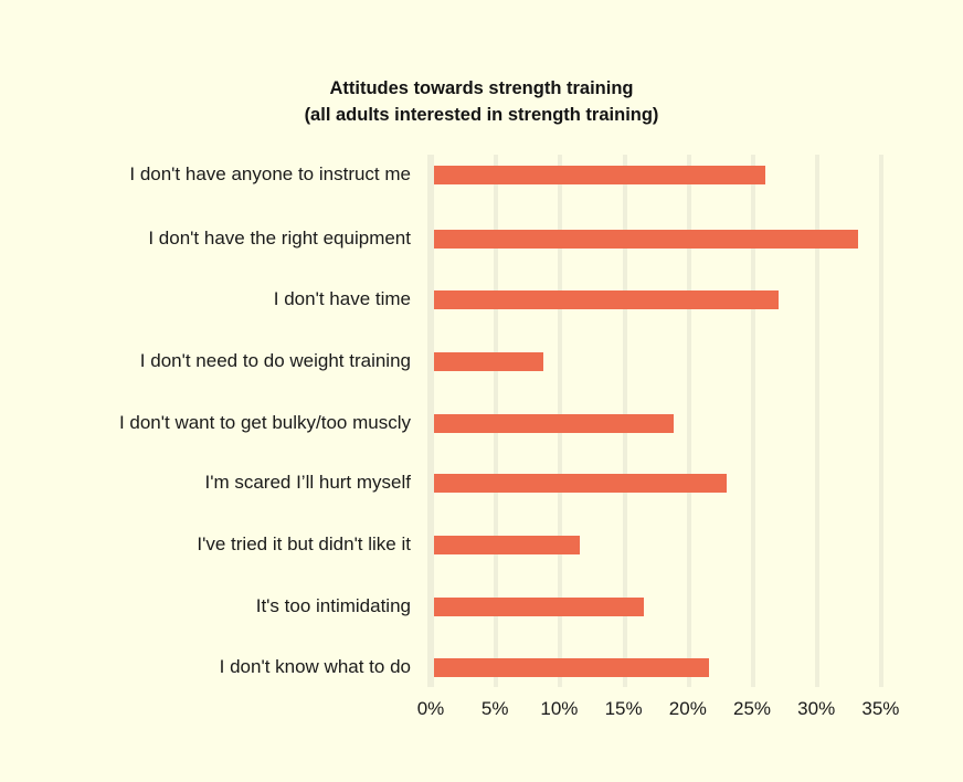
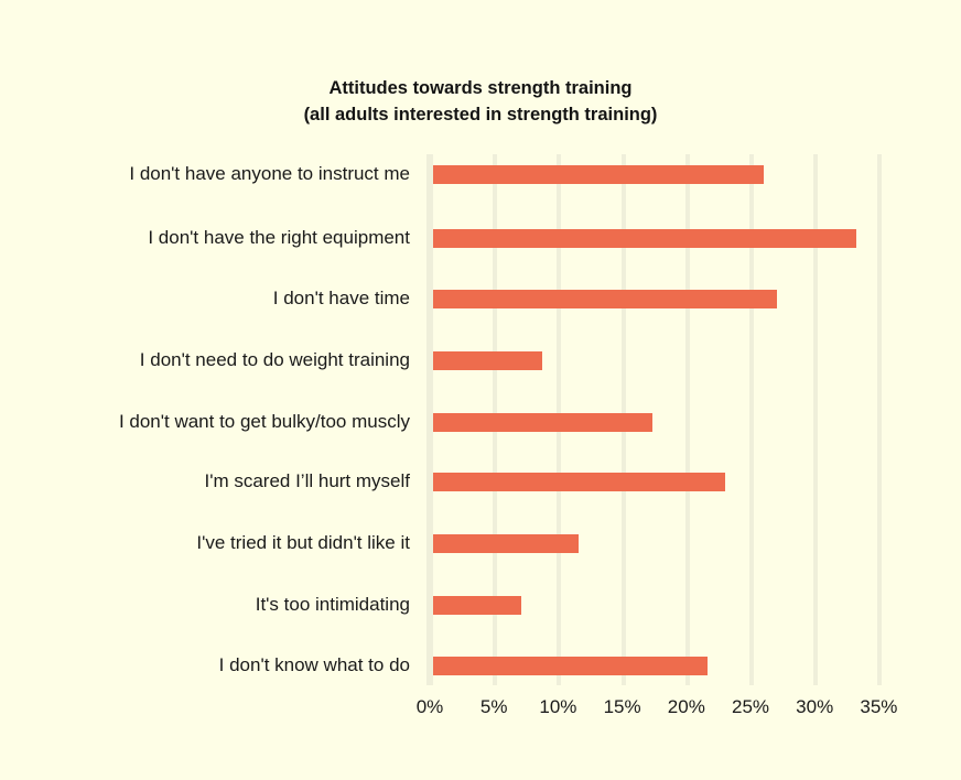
I don't want to get bulky/too muscly: 18.6% -> 17.1%
It's too intimidating: 16.3% -> 6.9%
